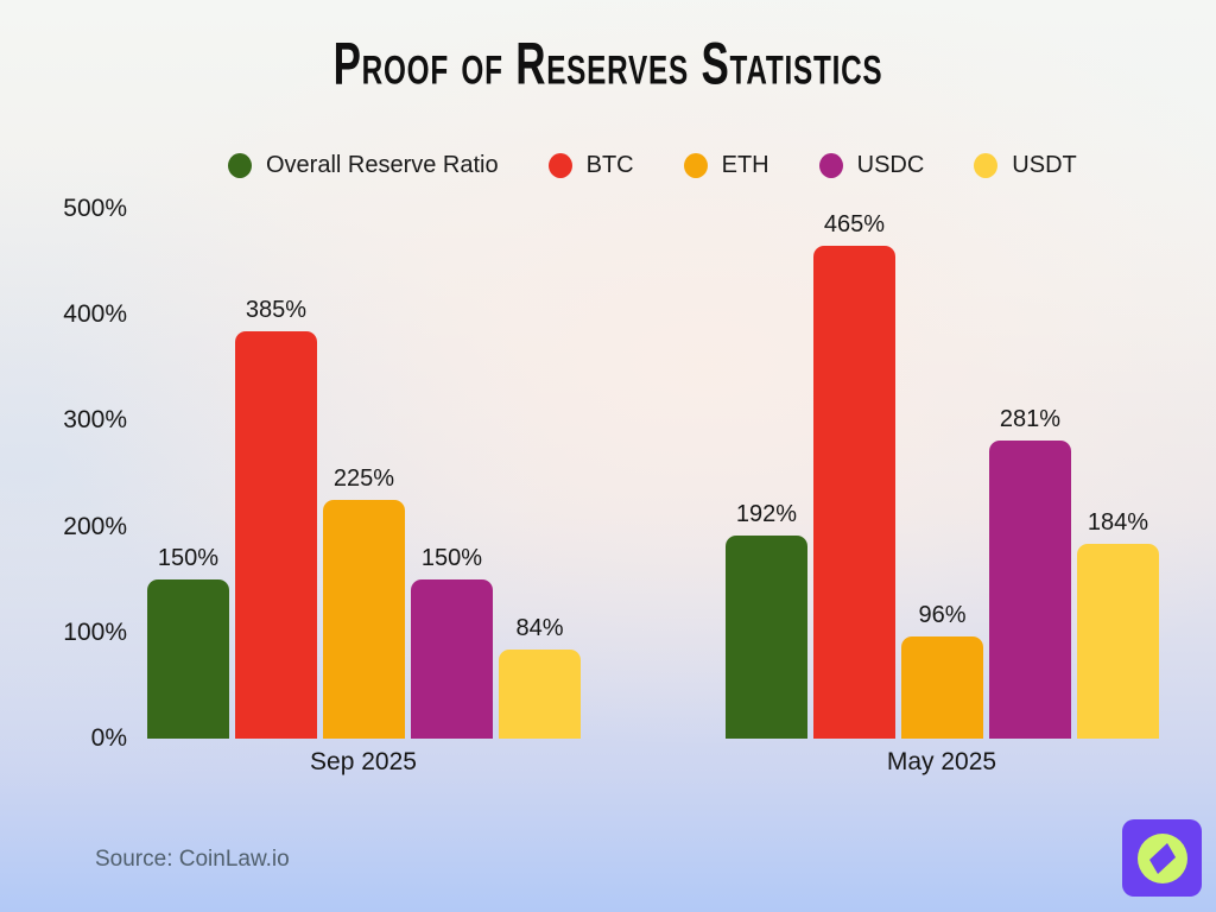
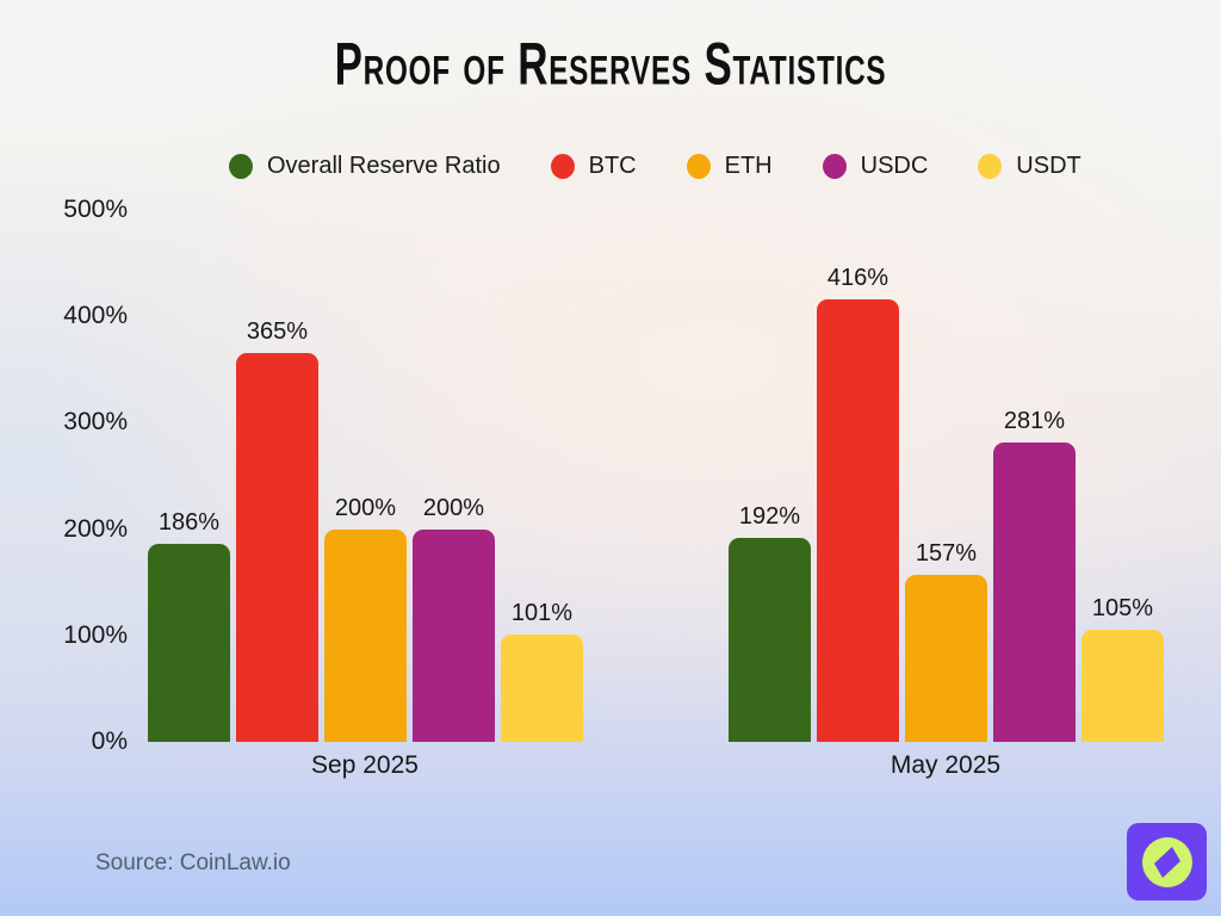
Overall Reserve Ratio/Sep 2025: 150% -> 186%
BTC/Sep 2025: 385% -> 365%
ETH/Sep 2025: 225% -> 200%
USDC/Sep 2025: 150% -> 200%
USDT/Sep 2025: 84% -> 101%
BTC/May 2025: 465% -> 416%
ETH/May 2025: 96% -> 157%
USDT/May 2025: 184% -> 105%
